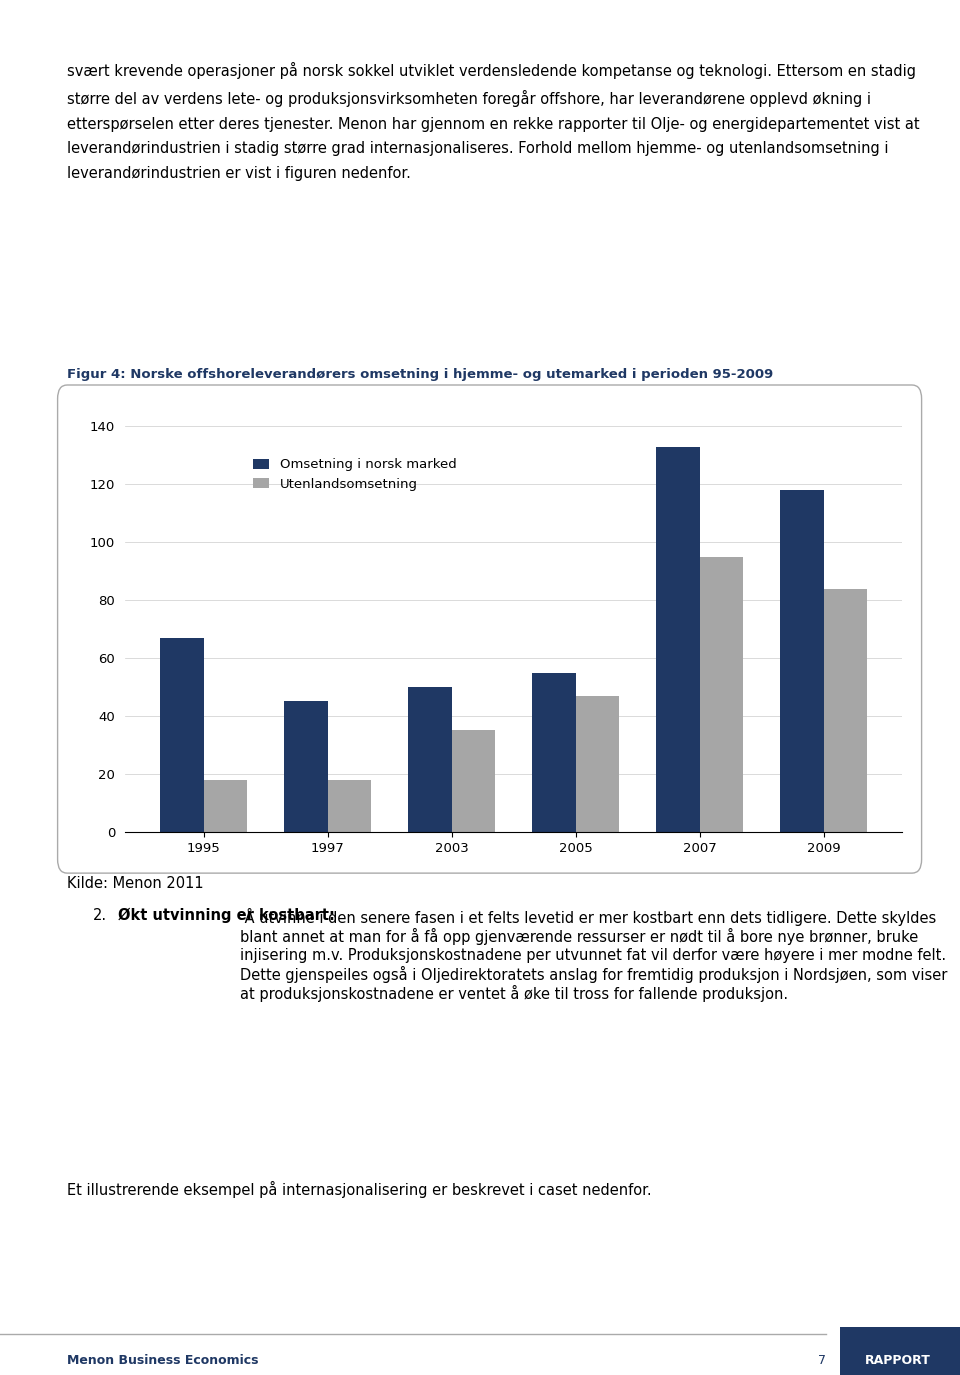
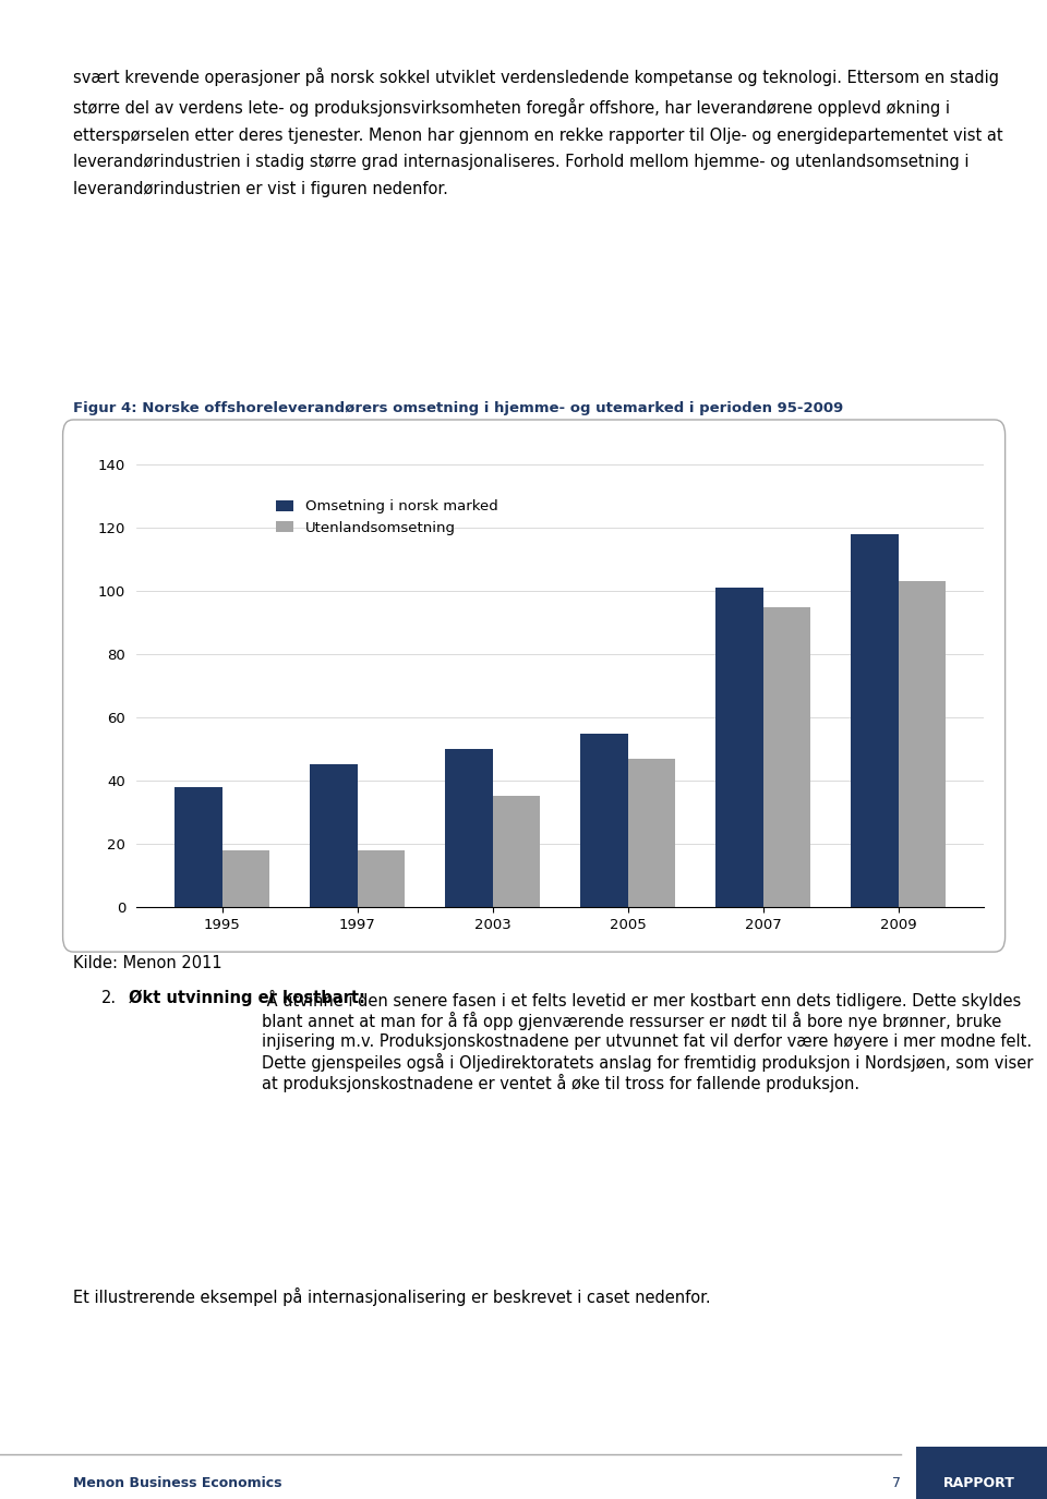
Omsetning i norsk marked/1995: 67 -> 38
Omsetning i norsk marked/2007: 133 -> 101
Utenlandsomsetning/2009: 84 -> 103
